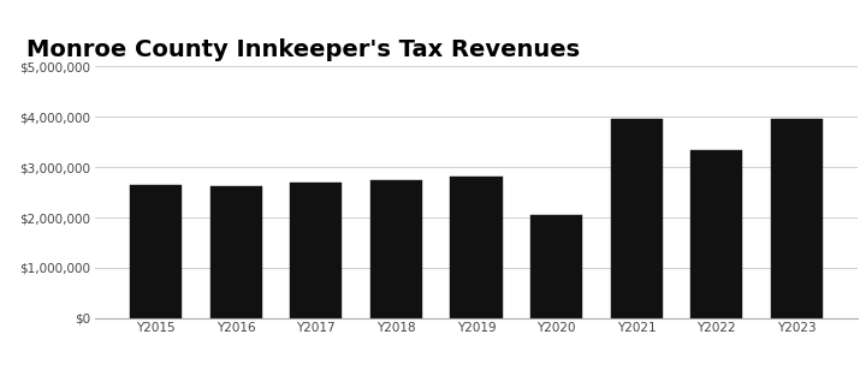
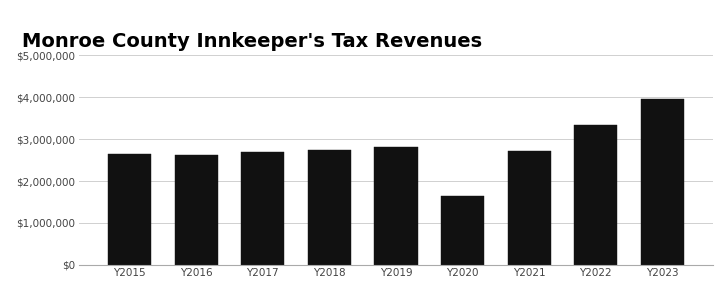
Y2020: $2,050,000 -> $1,650,000
Y2021: $3,950,000 -> $2,730,000
